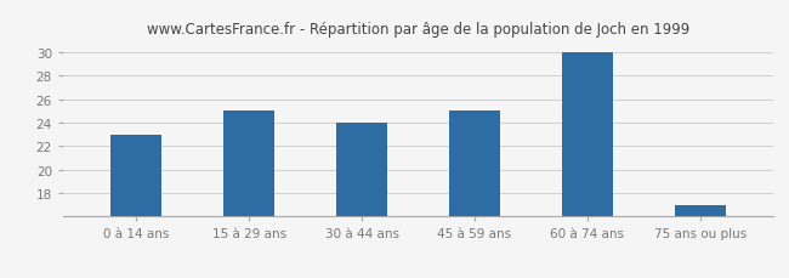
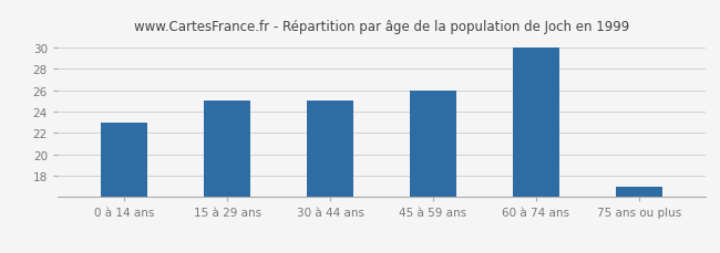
30 à 44 ans: 24 -> 25
45 à 59 ans: 25 -> 26
